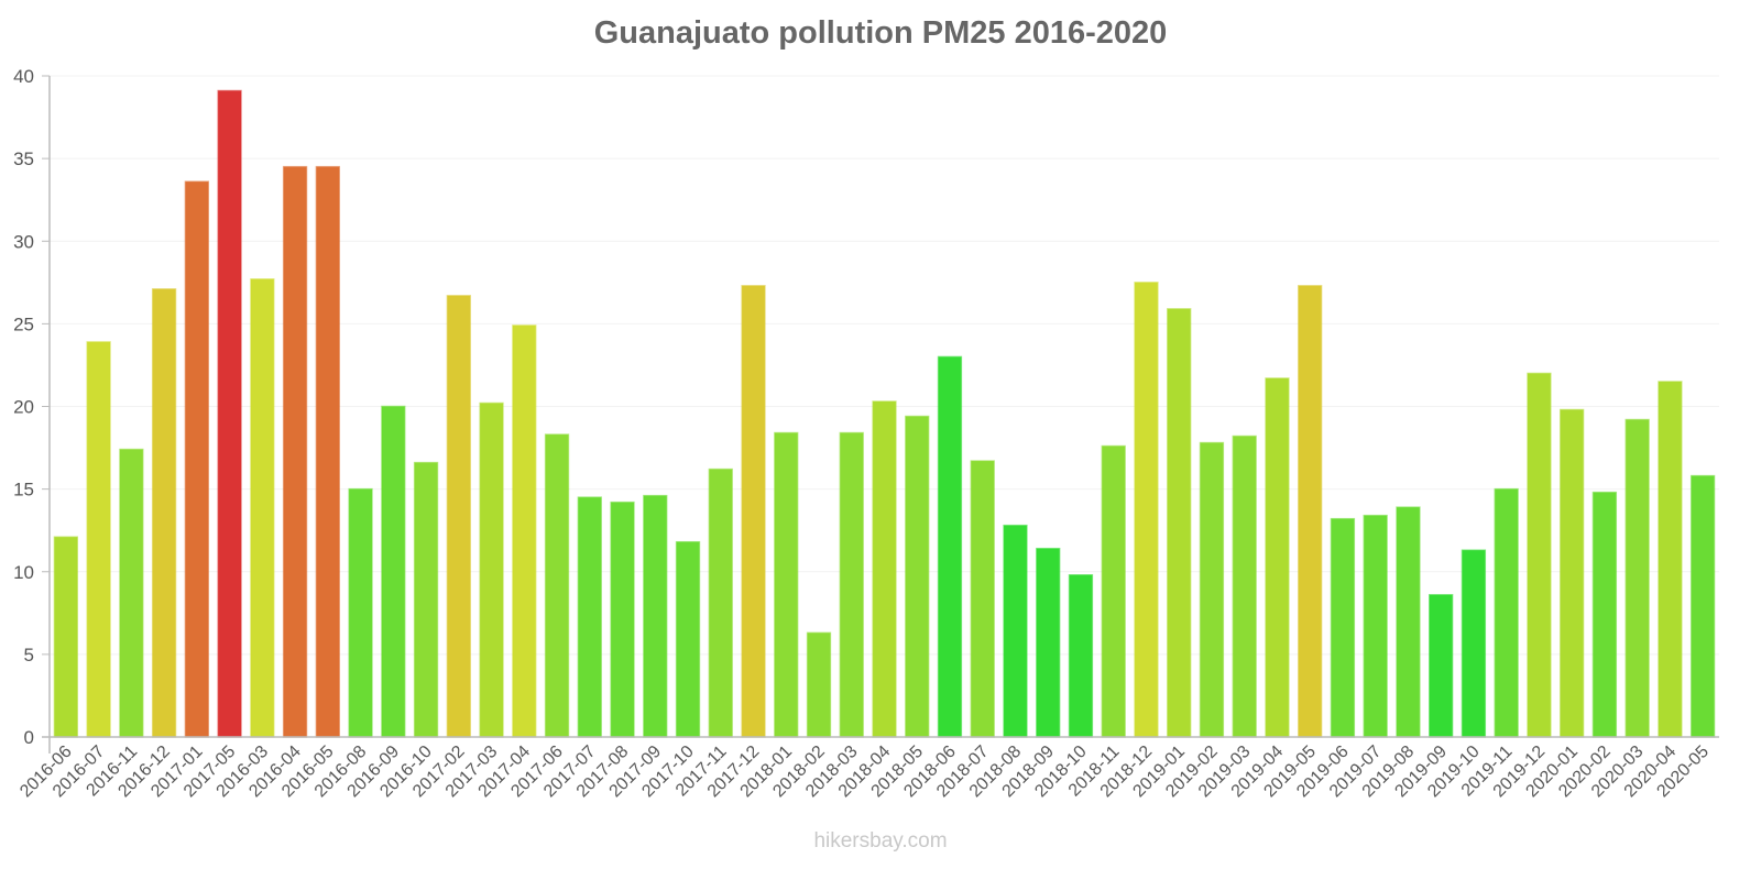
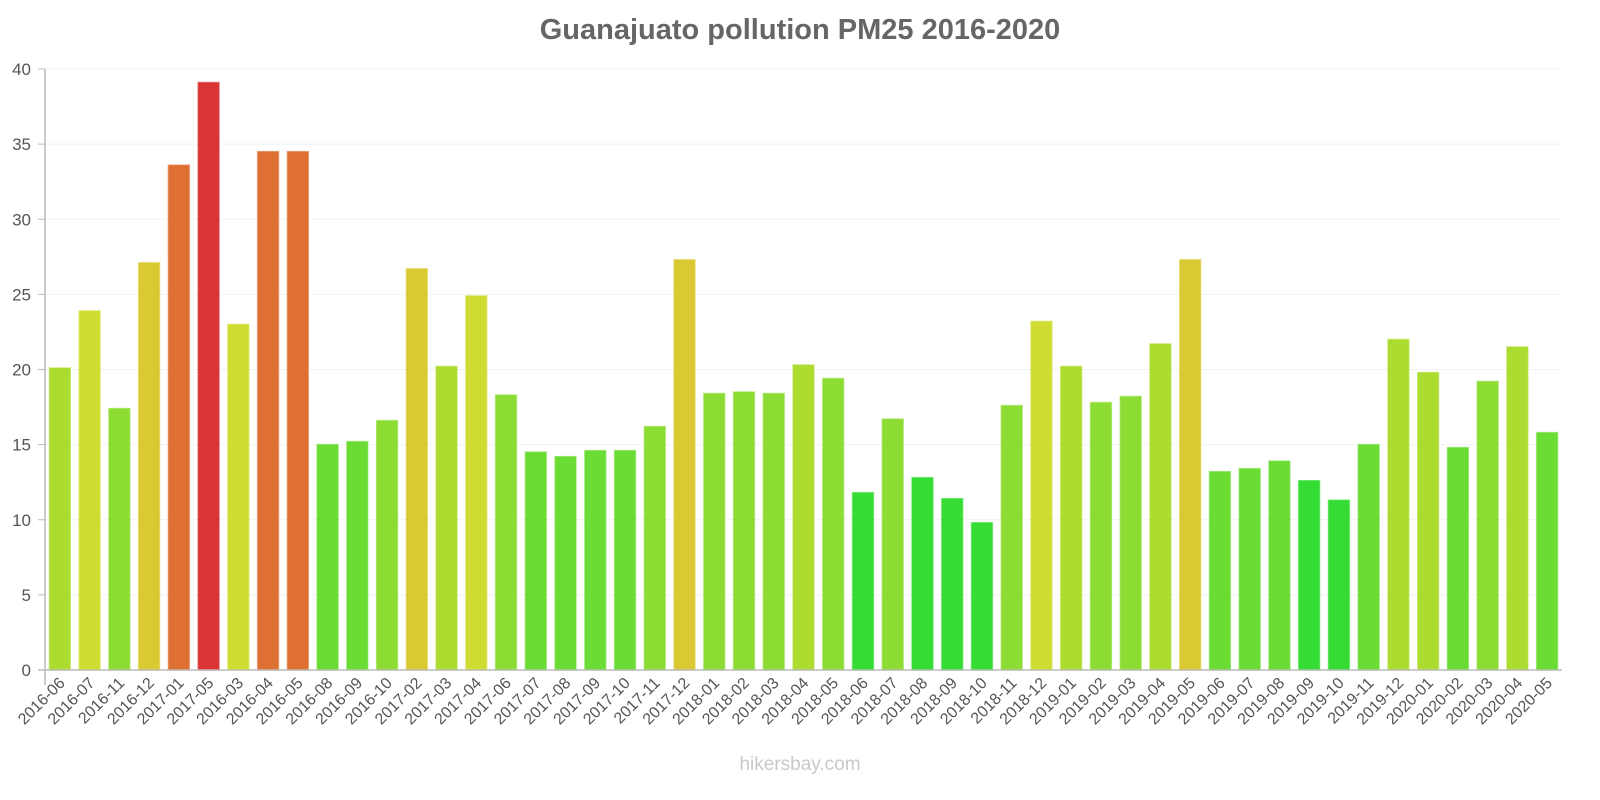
2016-06: 12.1 -> 20.1
2016-03: 27.7 -> 23.0
2016-09: 20.0 -> 15.2
2017-10: 11.8 -> 14.6
2018-02: 6.3 -> 18.5
2018-06: 23.0 -> 11.8
2018-12: 27.5 -> 23.2
2019-01: 25.9 -> 20.2
2019-09: 8.6 -> 12.6
